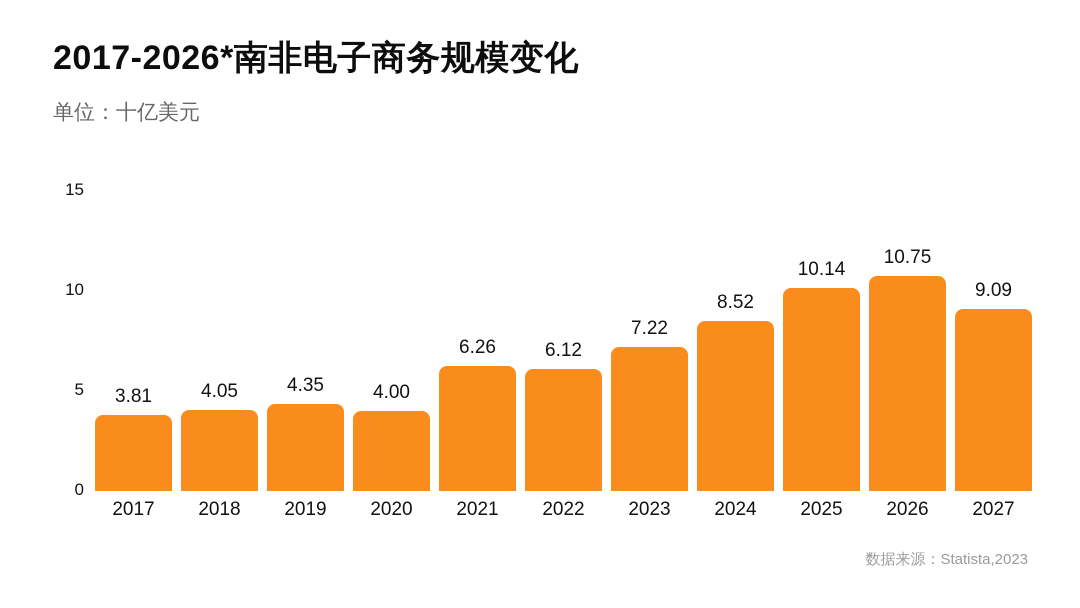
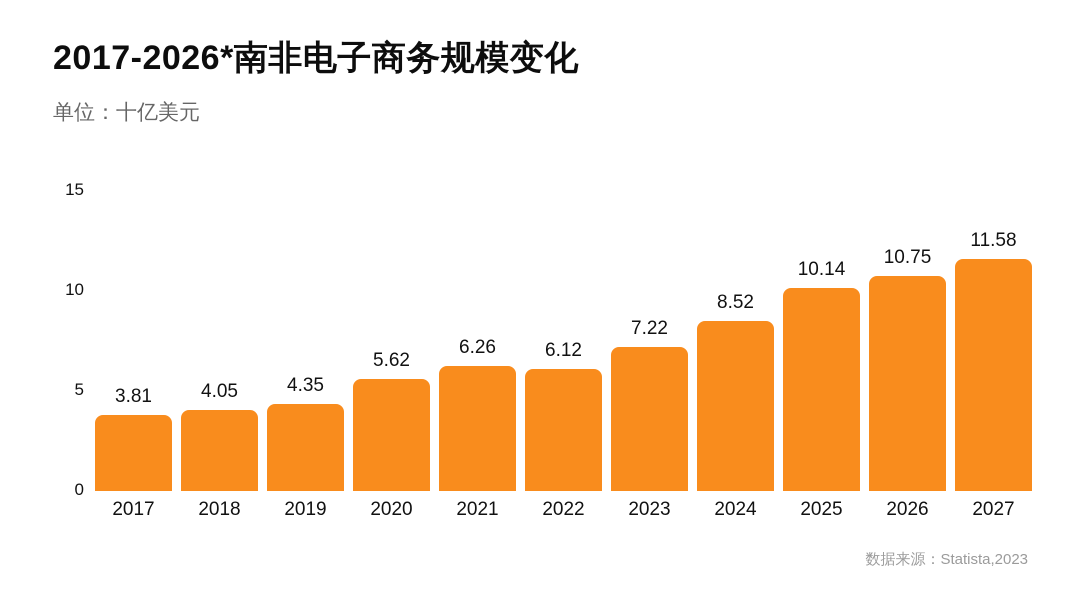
2020: 4.00 -> 5.62
2027: 9.09 -> 11.58
